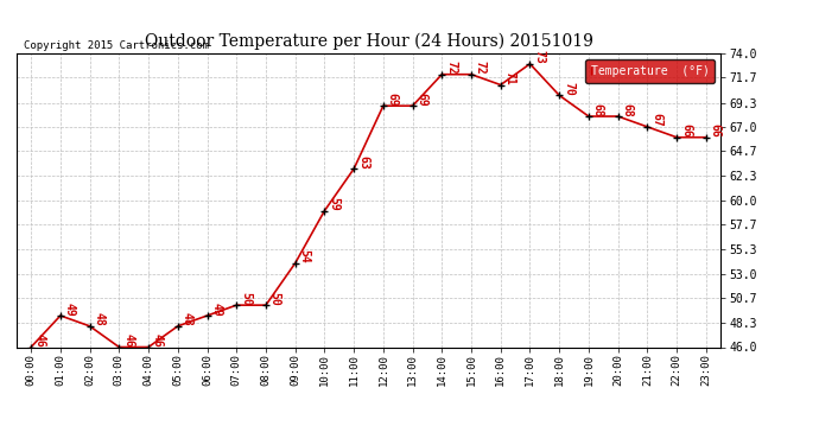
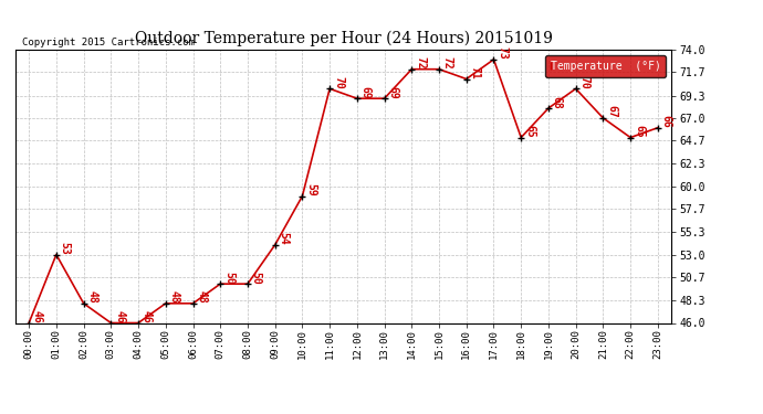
01:00: 49 -> 53
06:00: 49 -> 48
11:00: 63 -> 70
18:00: 70 -> 65
20:00: 68 -> 70
22:00: 66 -> 65
